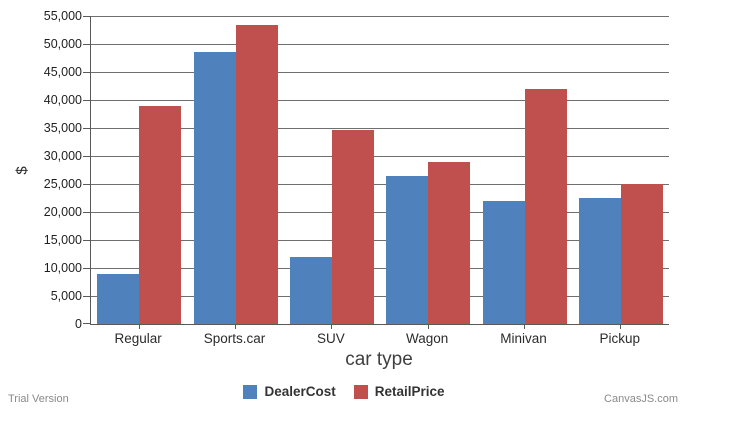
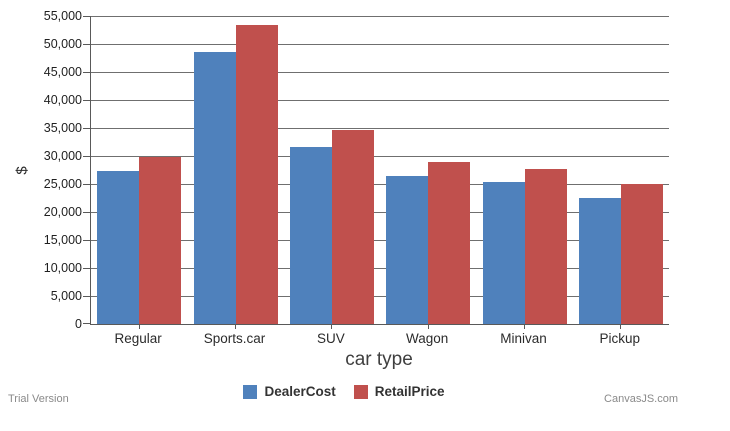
DealerCost/Regular: 9000 -> 27000
RetailPrice/Regular: 39000 -> 30000
DealerCost/SUV: 12000 -> 32000
DealerCost/Minivan: 22000 -> 25000
RetailPrice/Minivan: 42000 -> 28000
